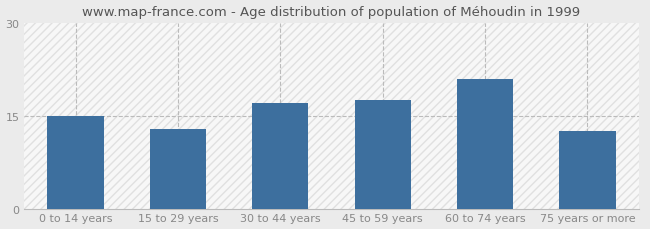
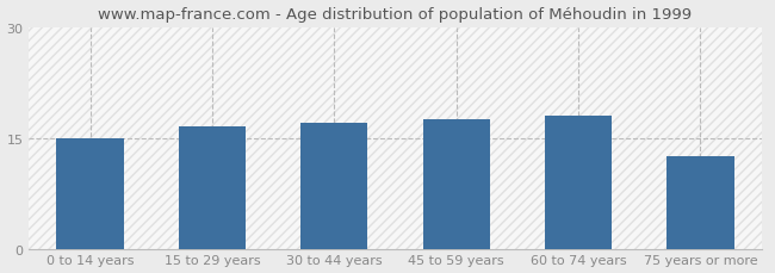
15 to 29 years: 12.8 -> 16.5
60 to 74 years: 21.0 -> 18.0
